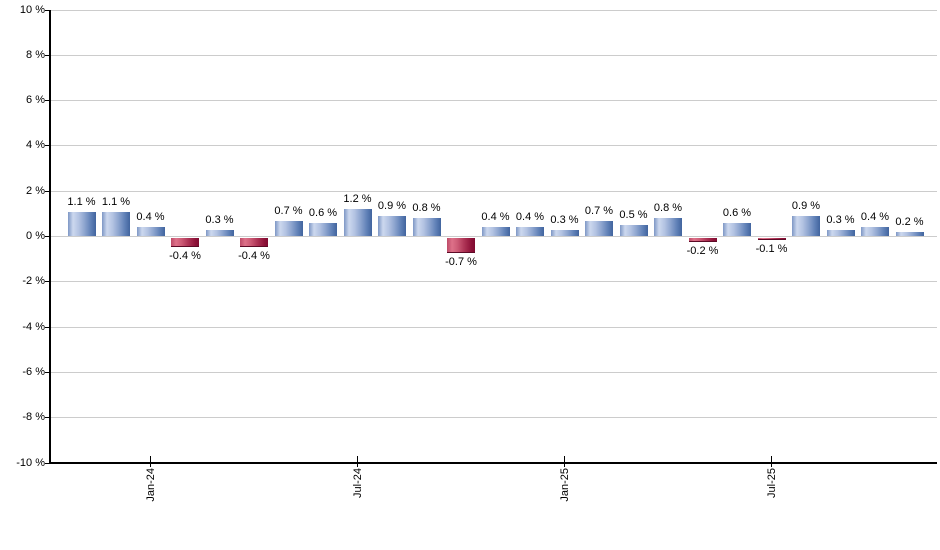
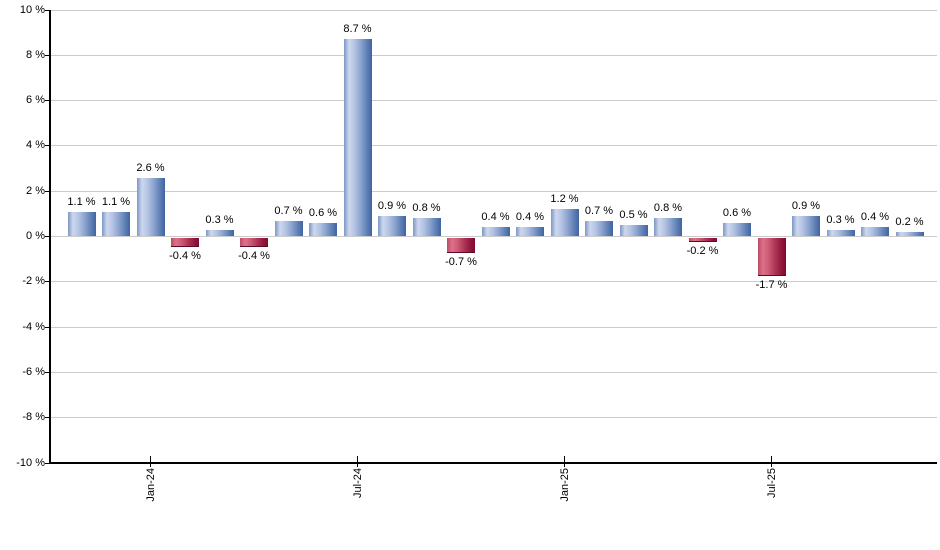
Jan-24: 0.4 -> 2.6
Jul-24: 1.2 -> 8.7
Jan-25: 0.3 -> 1.2
Jul-25: -0.1 -> -1.7
